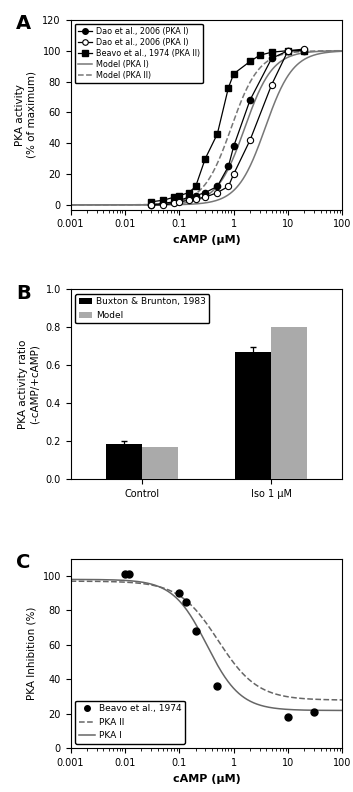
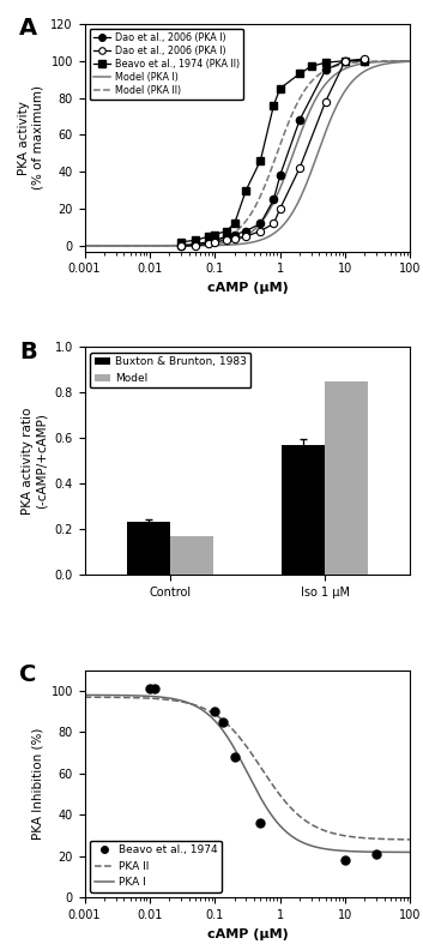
Buxton & Brunton, 1983/Control: 0.18 -> 0.23
Buxton & Brunton, 1983/Iso 1 μM: 0.67 -> 0.57
Model/Iso 1 μM: 0.80 -> 0.85
